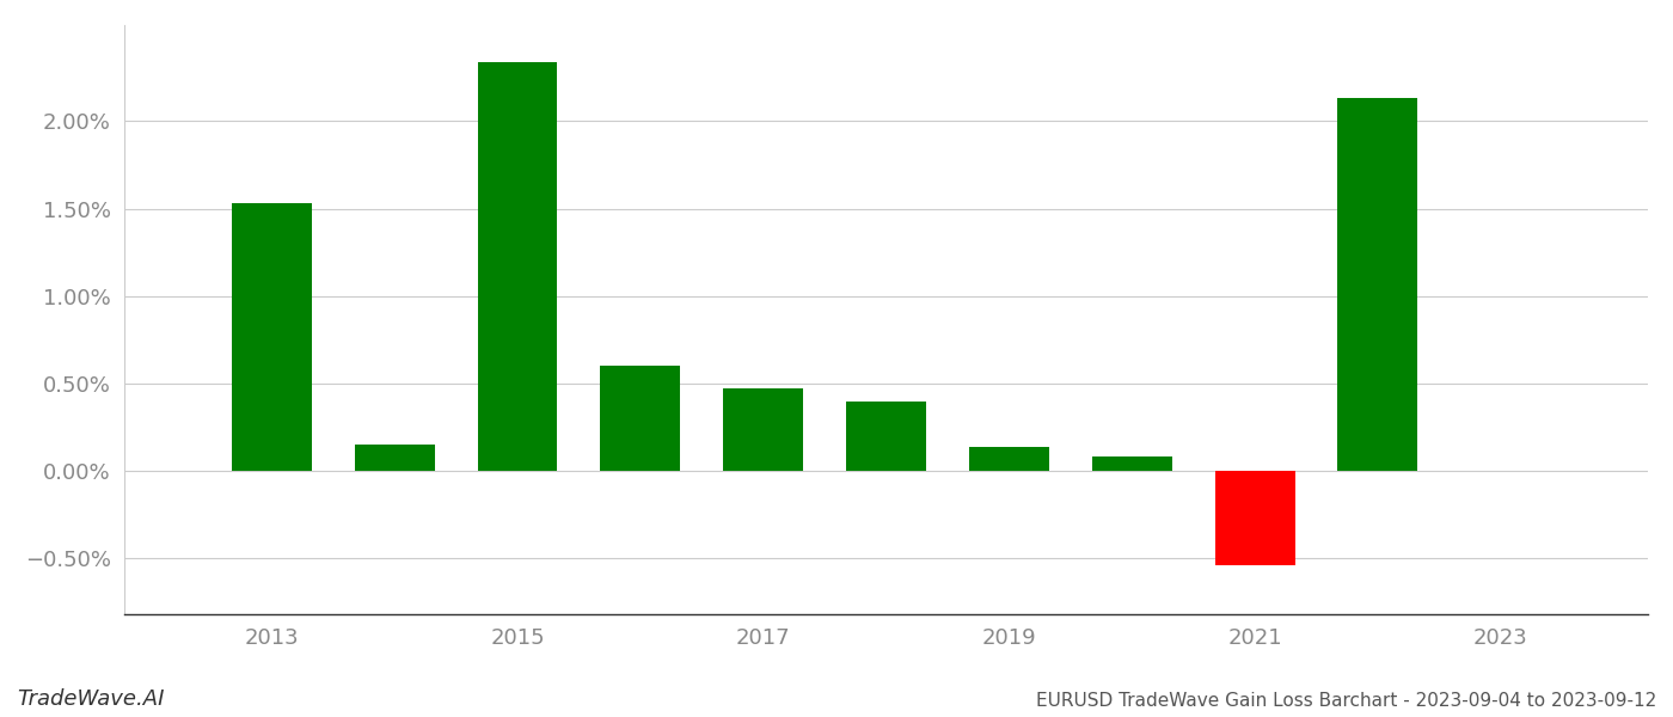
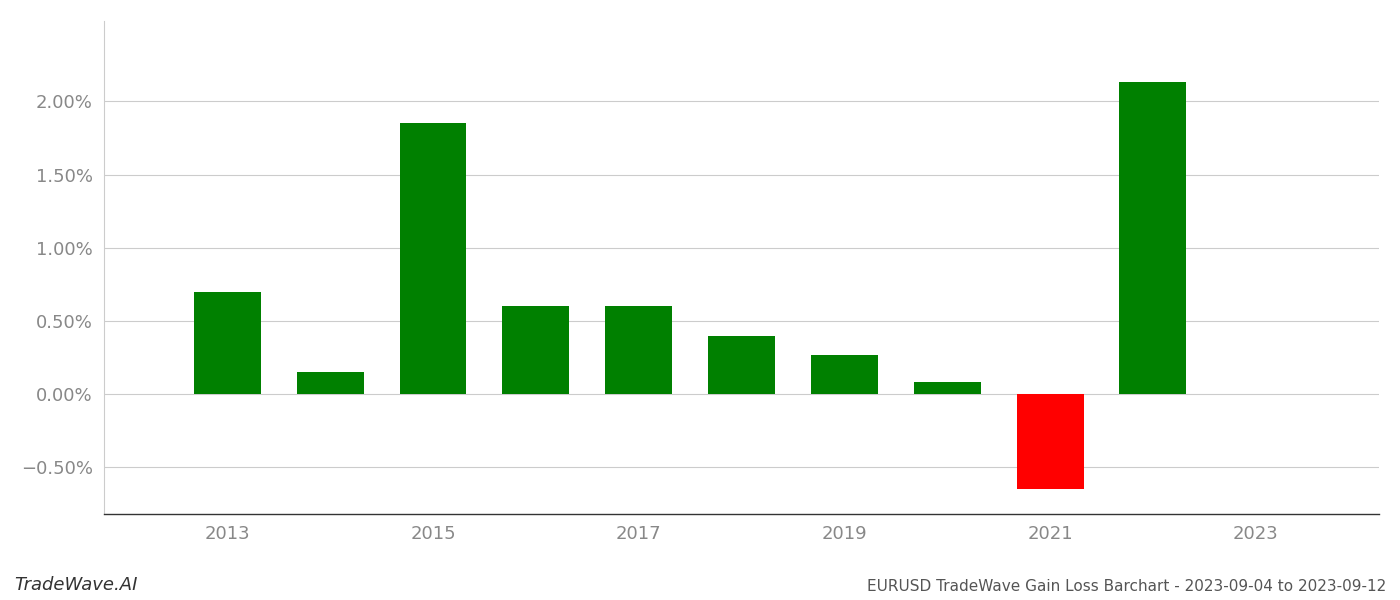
2013: 1.53% -> 0.70%
2015: 2.34% -> 1.85%
2017: 0.47% -> 0.60%
2019: 0.14% -> 0.27%
2021: -0.54% -> -0.65%
